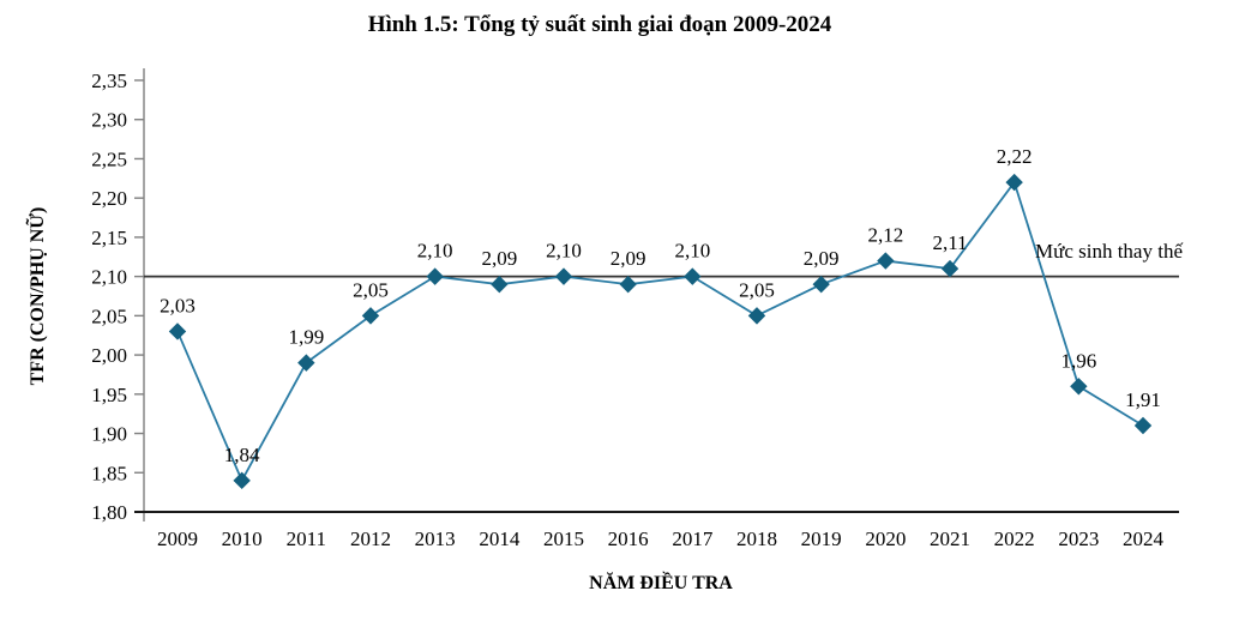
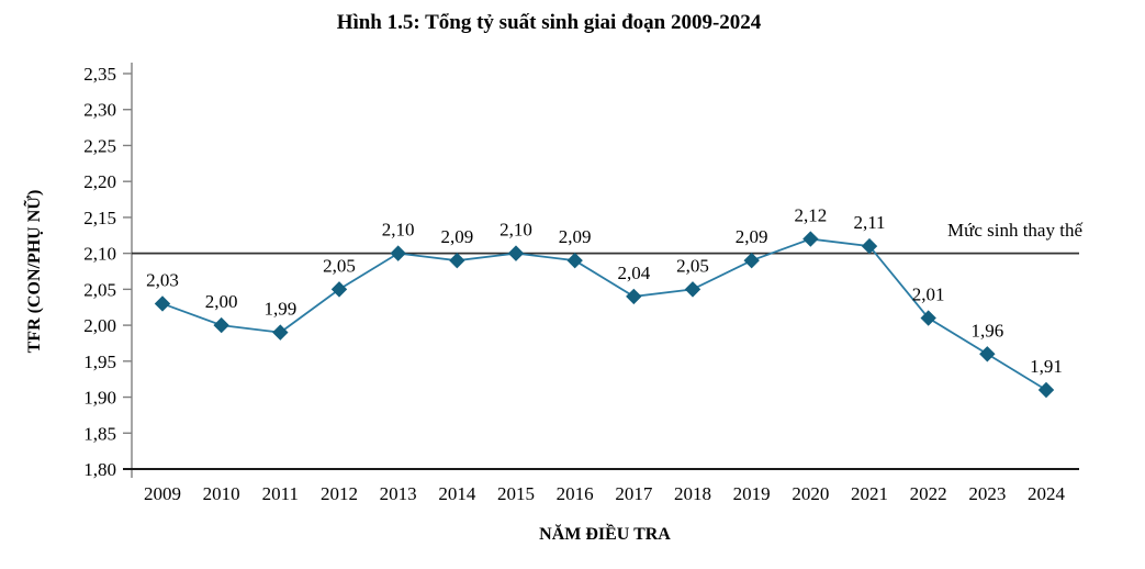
2010: 1,84 -> 2,00
2017: 2,10 -> 2,04
2022: 2,22 -> 2,01
